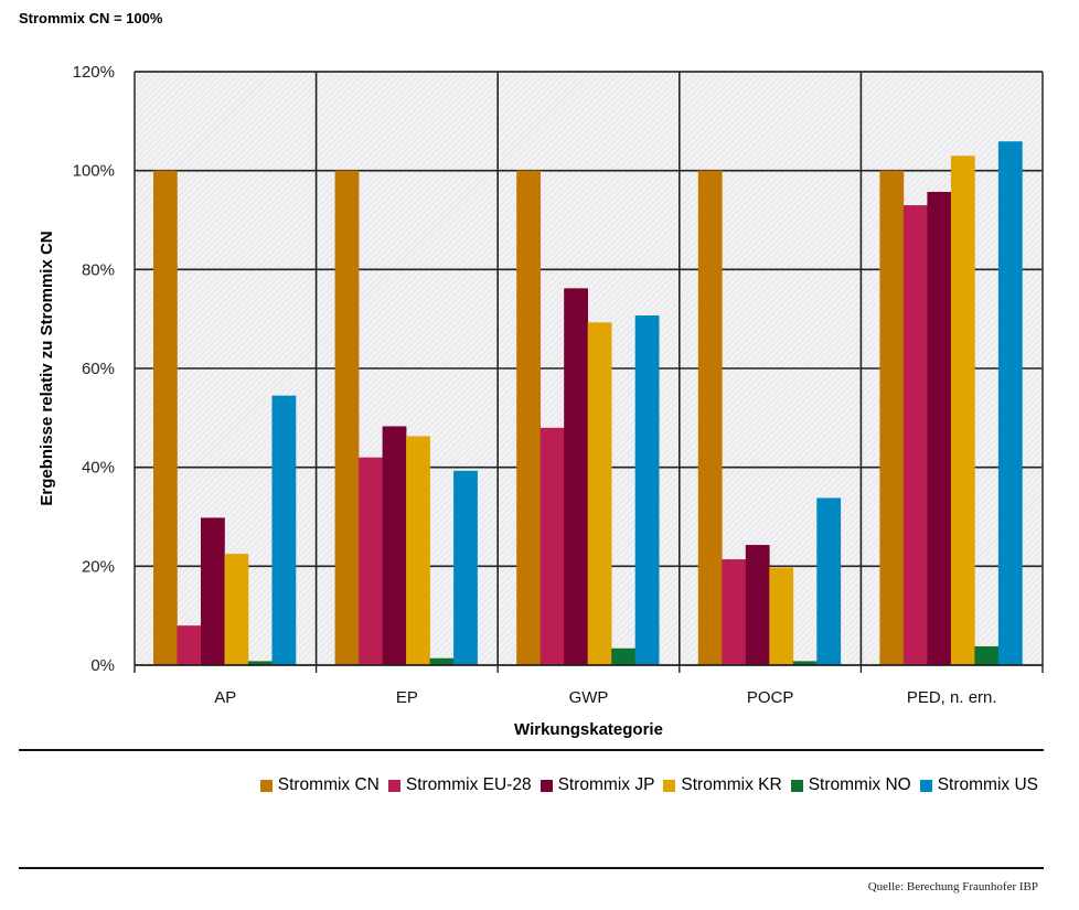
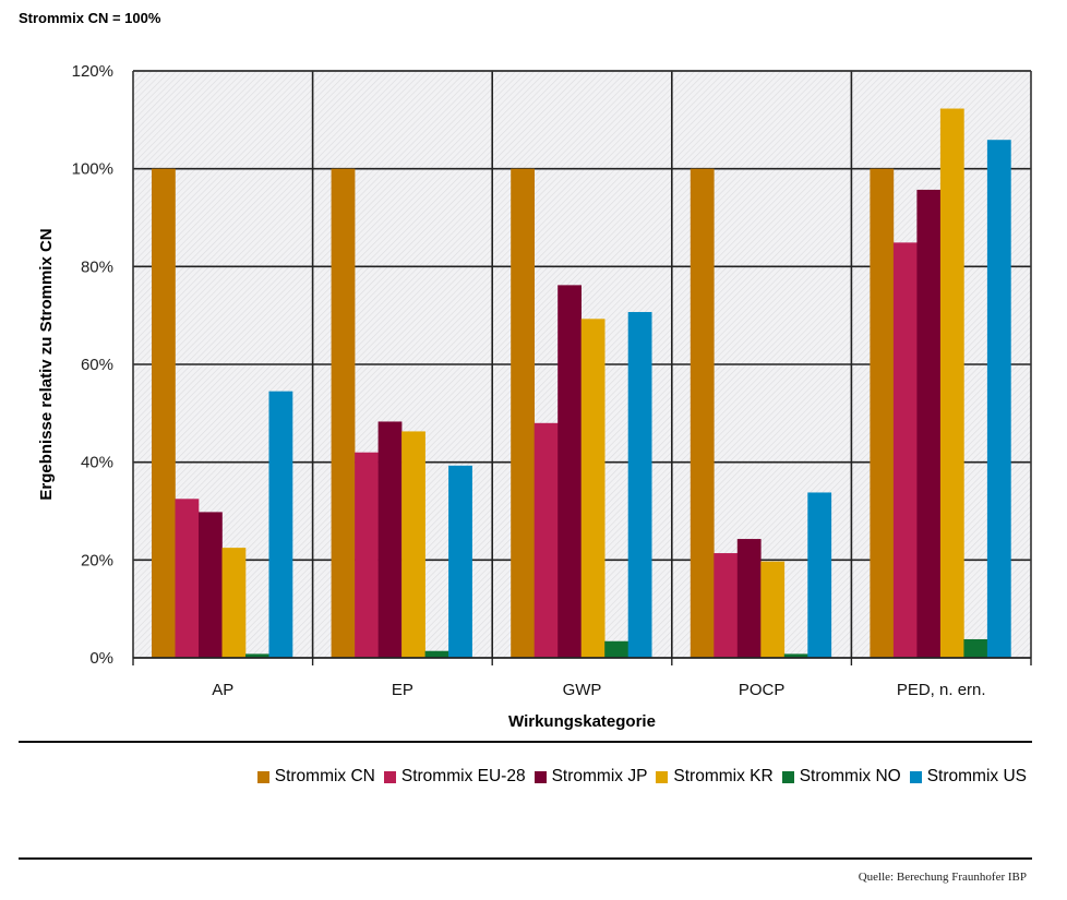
Strommix EU-28/AP: 8% -> 32%
Strommix EU-28/PED, n. ern.: 93% -> 85%
Strommix KR/PED, n. ern.: 103% -> 112%
